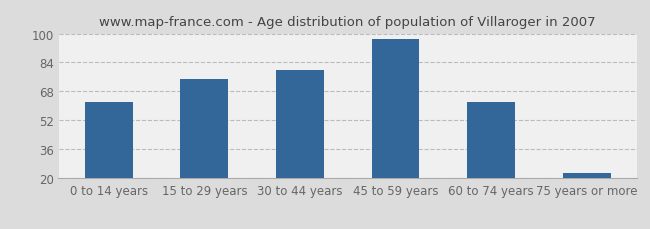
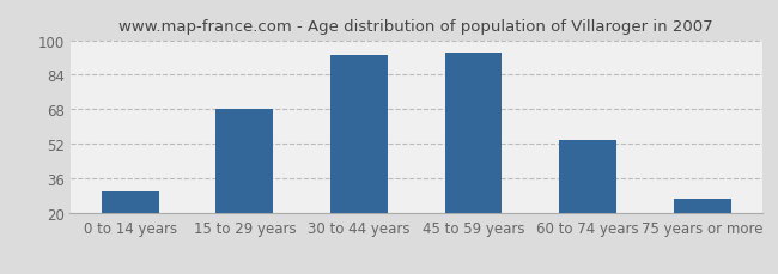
0 to 14 years: 62 -> 30
15 to 29 years: 75 -> 68
30 to 44 years: 80 -> 93
45 to 59 years: 97 -> 94
60 to 74 years: 62 -> 54
75 years or more: 23 -> 27
